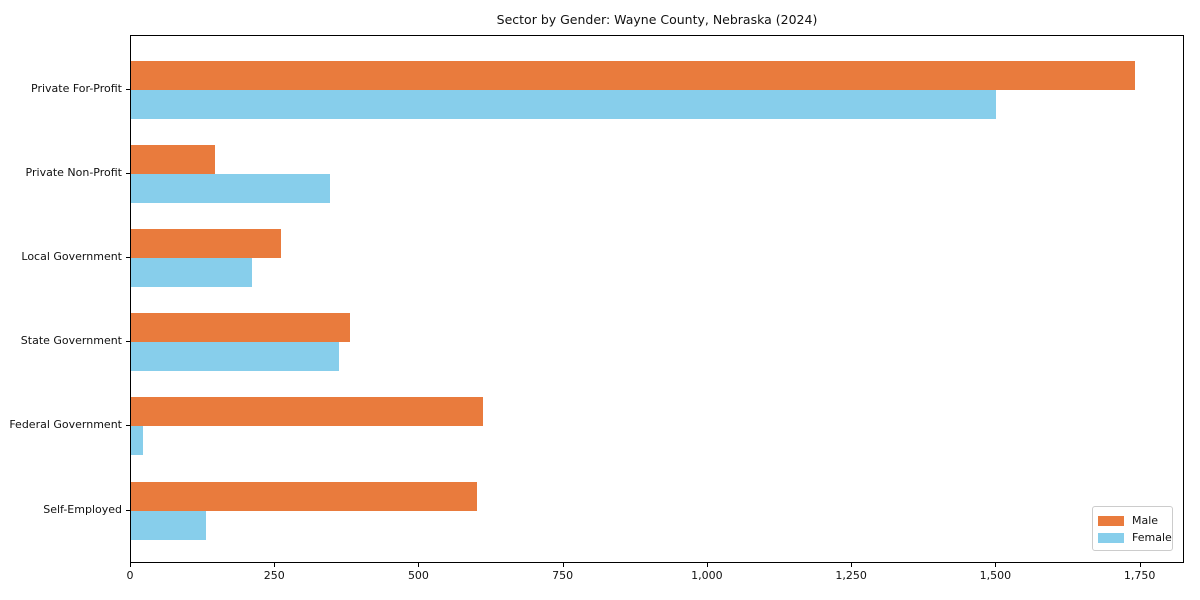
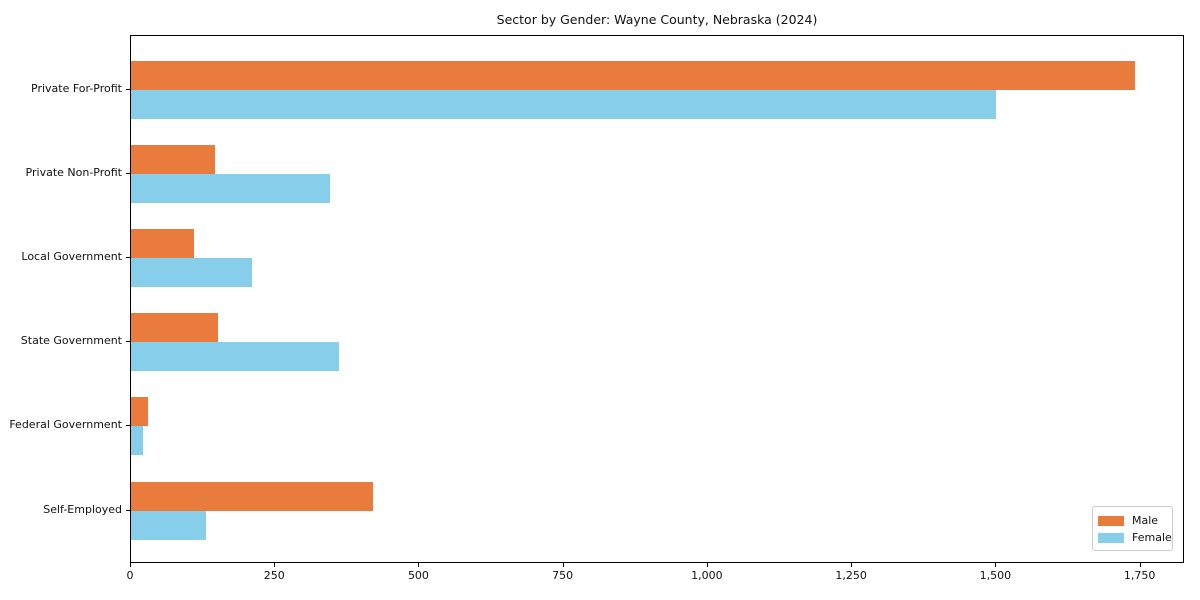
Male/Local Government: 260 -> 110
Male/State Government: 380 -> 150
Male/Federal Government: 610 -> 30
Male/Self-Employed: 600 -> 420
